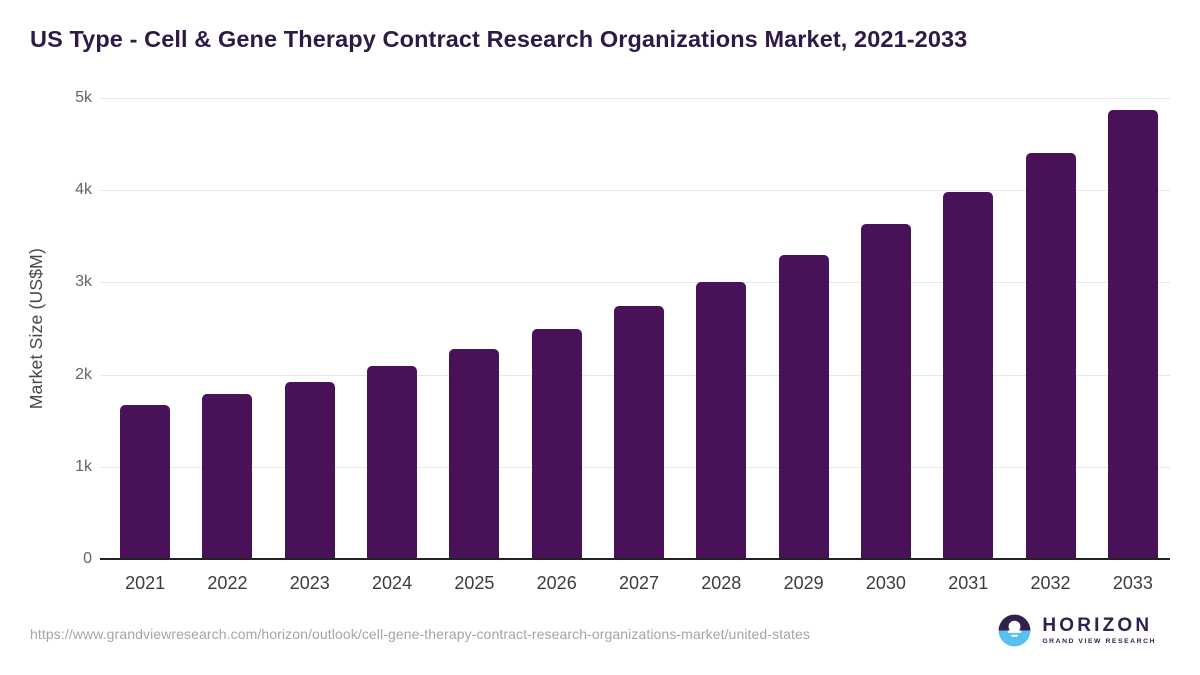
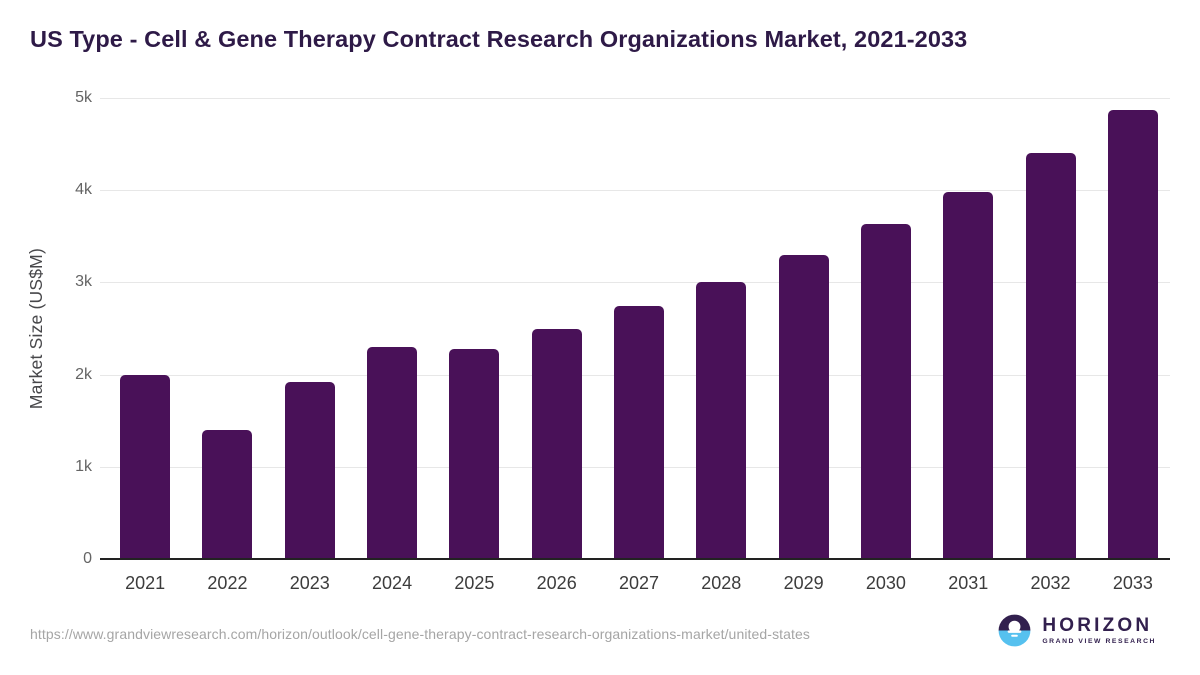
2021: 1.7k -> 2.0k
2022: 1.8k -> 1.4k
2024: 2.1k -> 2.3k
